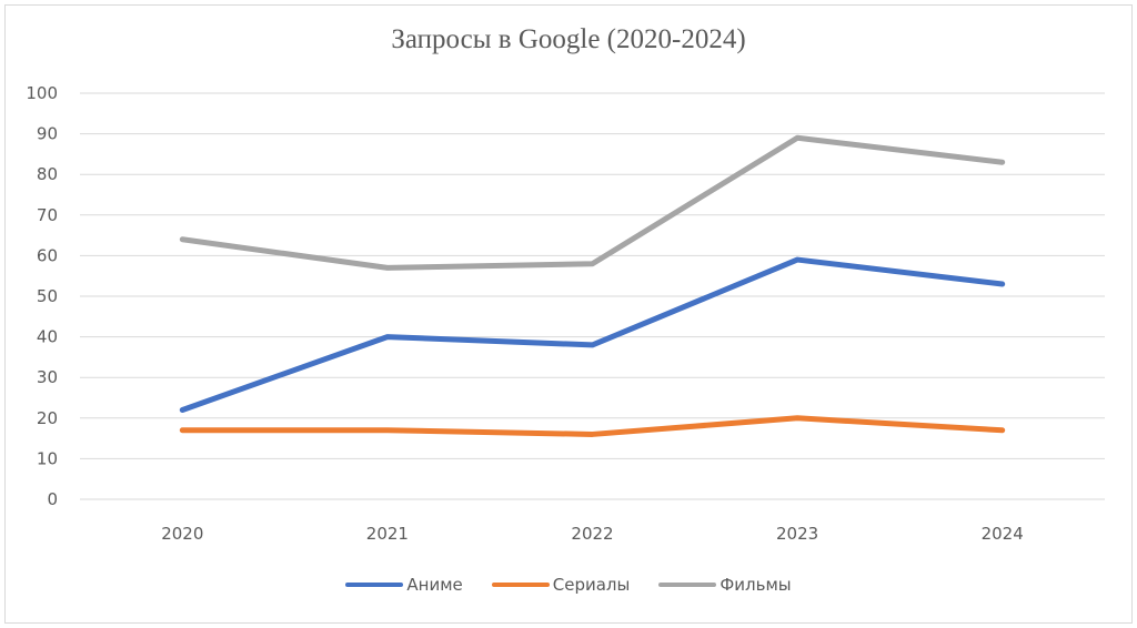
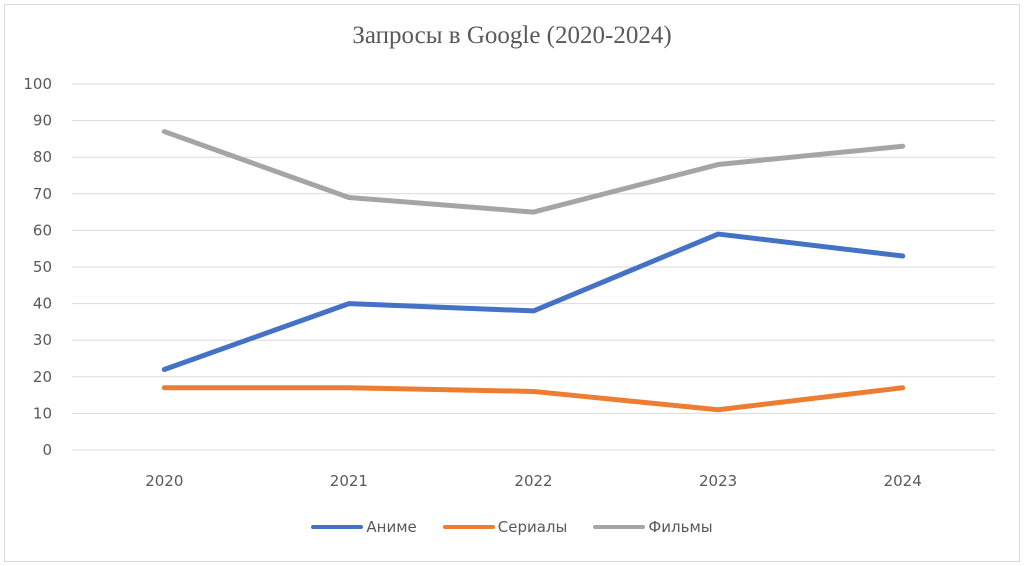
Фильмы/2020: 64 -> 87
Фильмы/2021: 57 -> 69
Фильмы/2022: 58 -> 65
Сериалы/2023: 20 -> 11
Фильмы/2023: 89 -> 78
